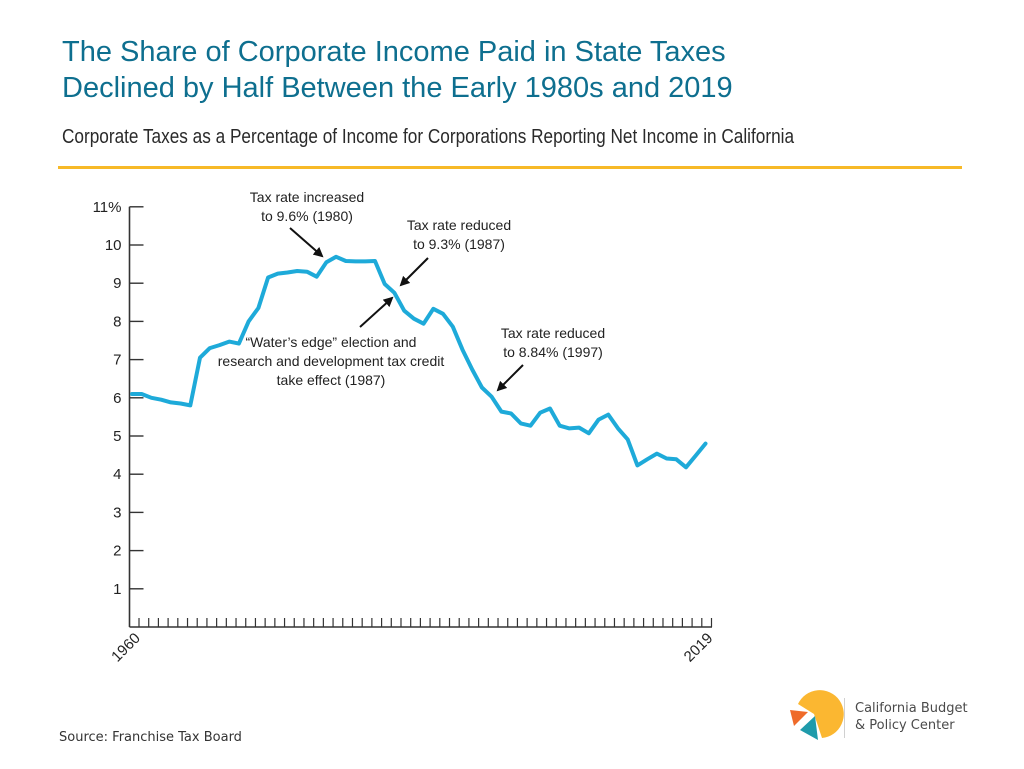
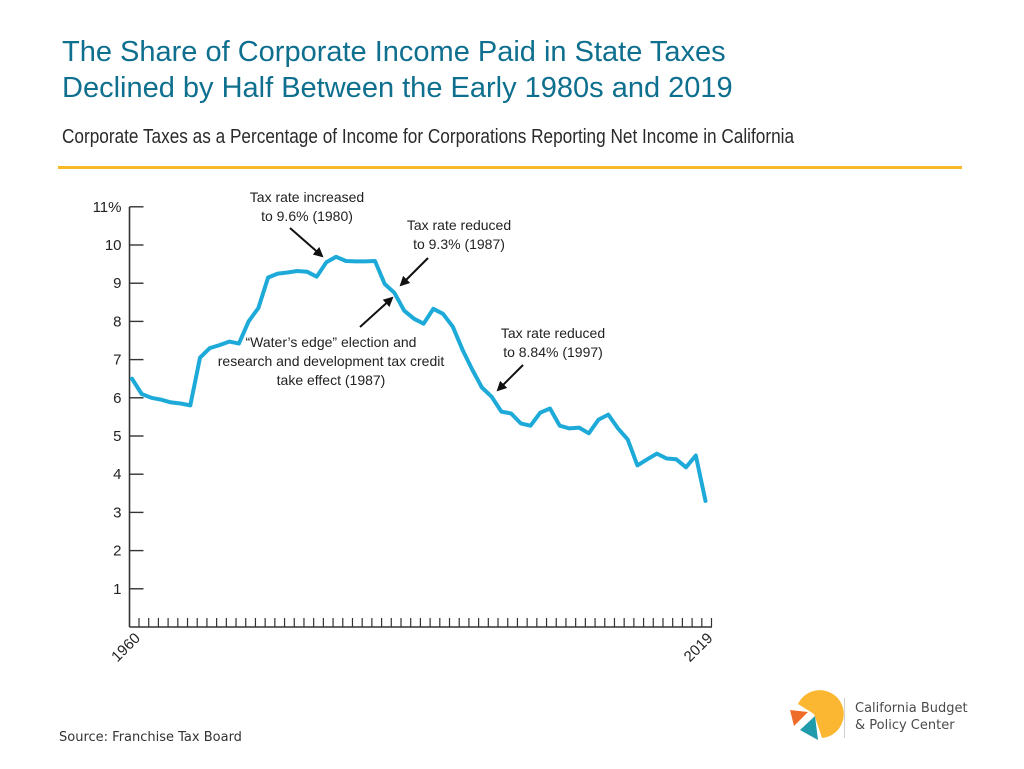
1960: 6.1% -> 6.5%
2019: 4.8% -> 3.3%
